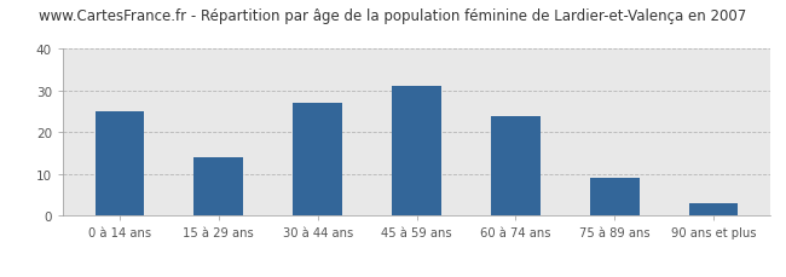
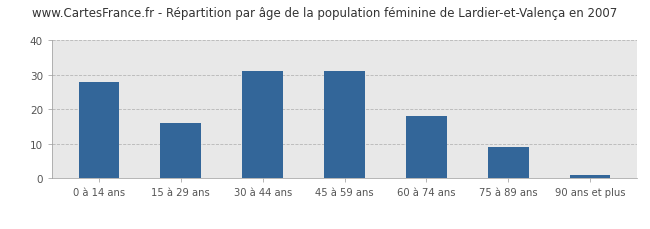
0 à 14 ans: 25 -> 28
15 à 29 ans: 14 -> 16
30 à 44 ans: 27 -> 31
60 à 74 ans: 24 -> 18
90 ans et plus: 3 -> 1
